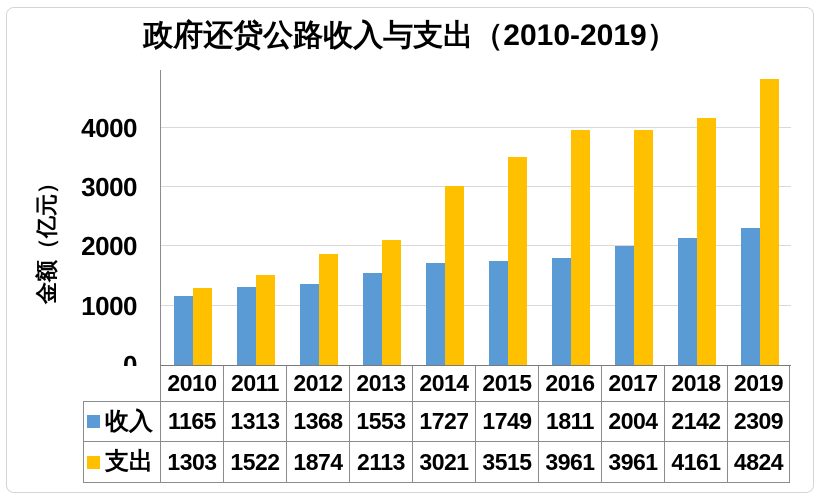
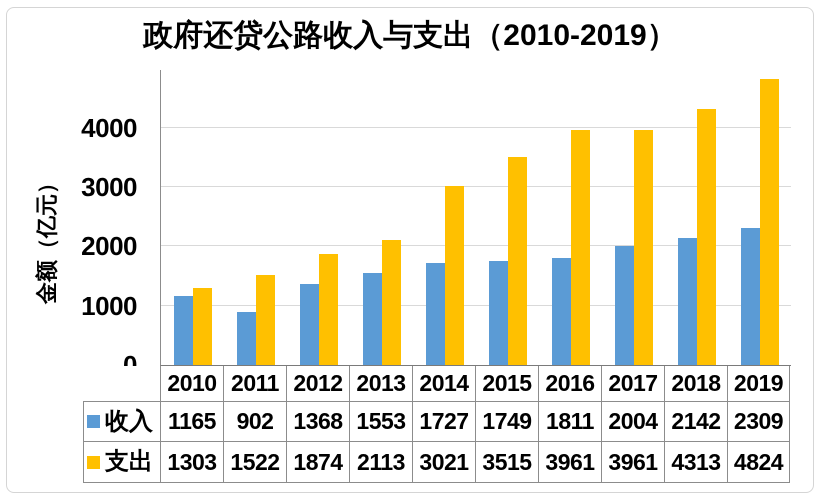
收入/2011: 1313 -> 902
支出/2018: 4161 -> 4313
